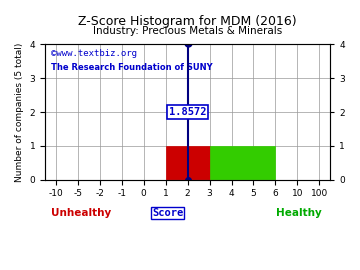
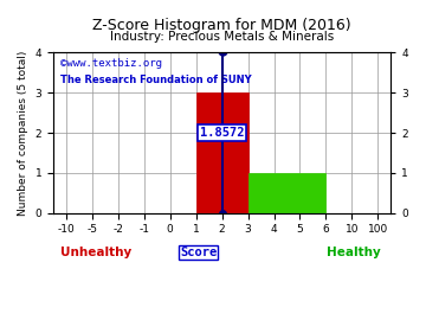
2: 1 -> 3
